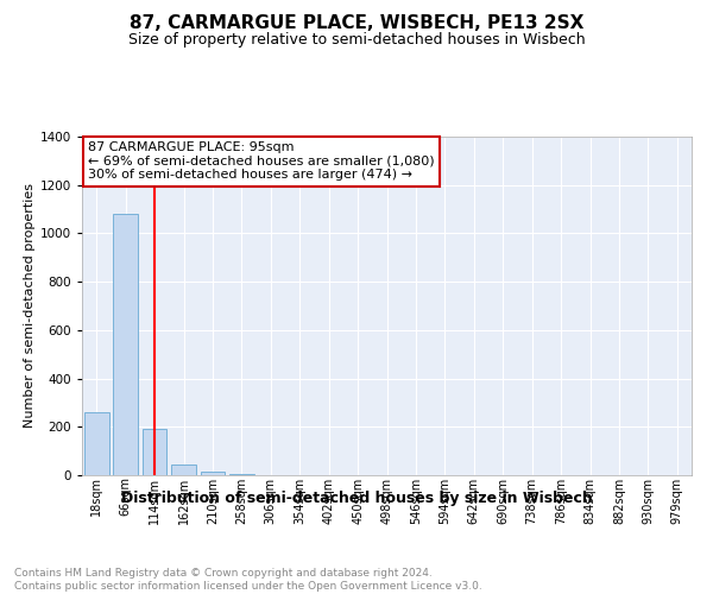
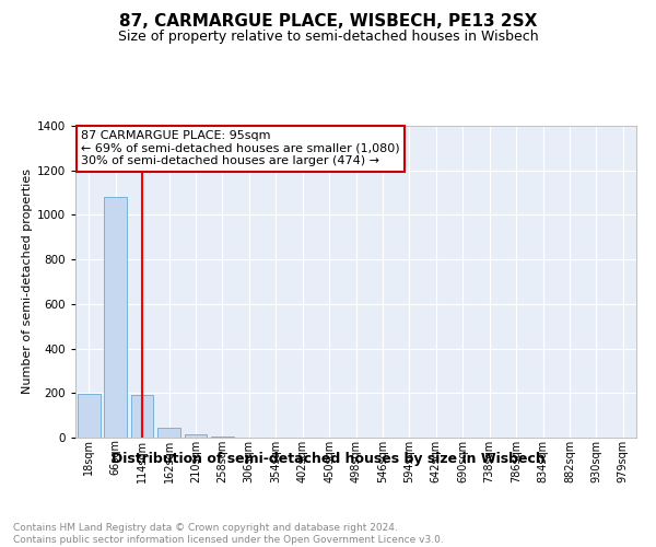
18sqm: 260 -> 195
